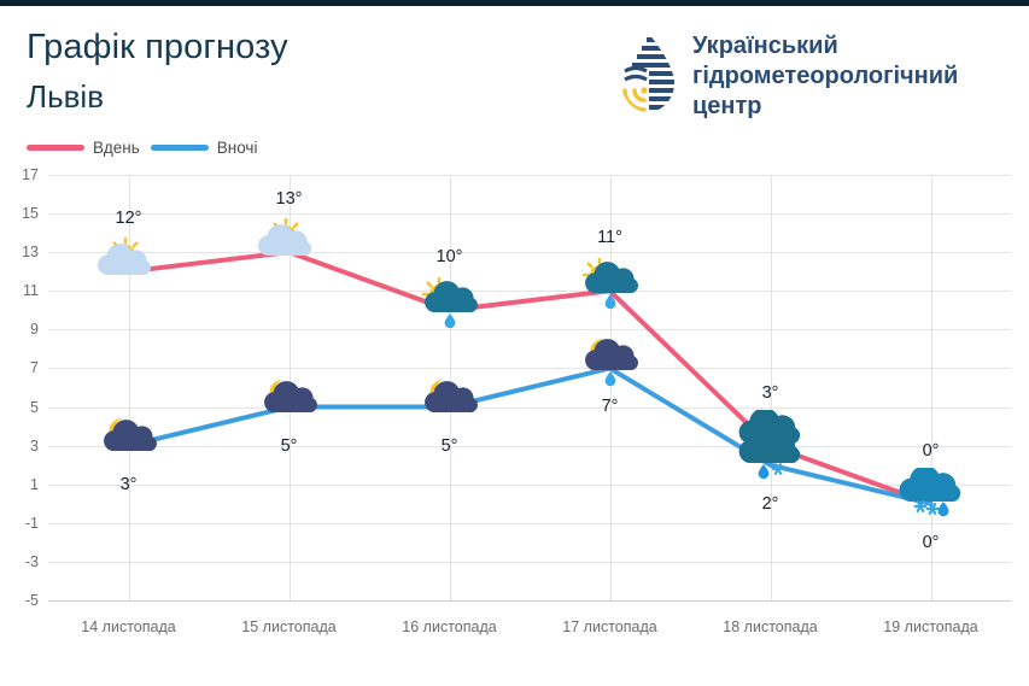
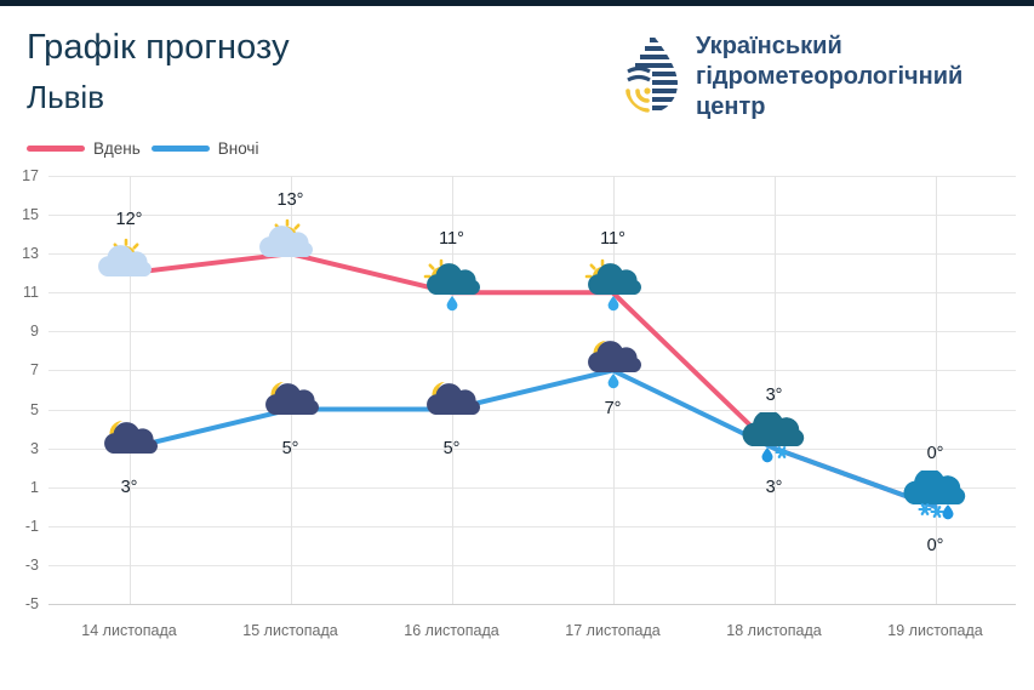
Вдень/16 листопада: 10° -> 11°
Вночі/18 листопада: 2° -> 3°
